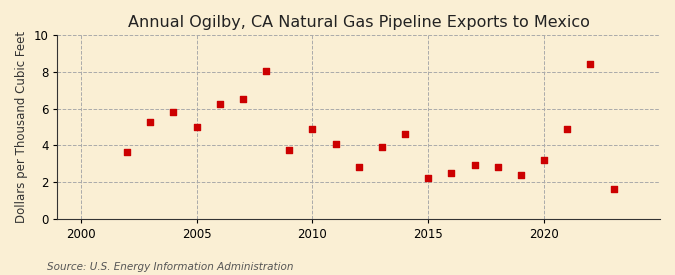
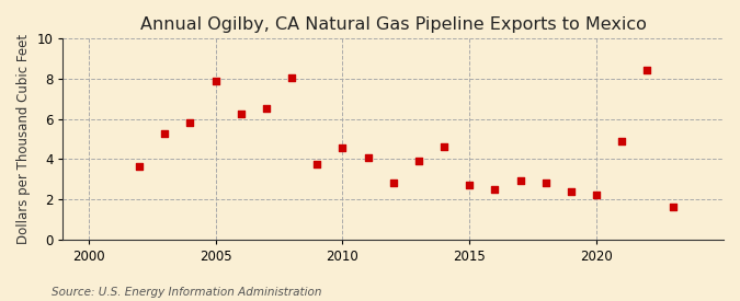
2005: 5.0 -> 7.9
2010: 4.9 -> 4.5
2015: 2.2 -> 2.7
2020: 3.2 -> 2.2
